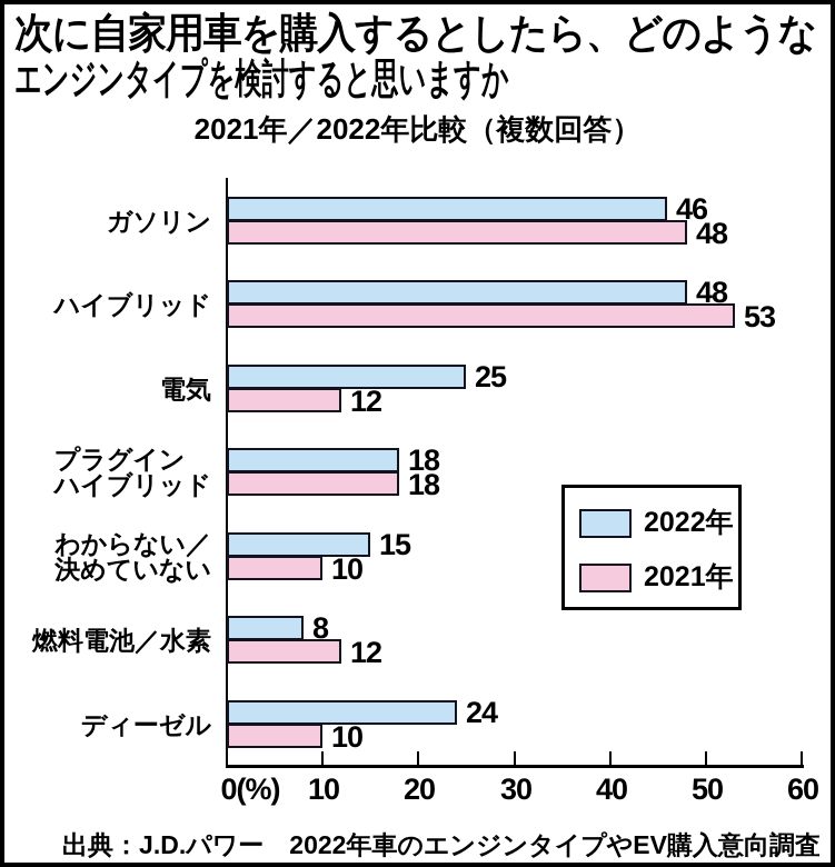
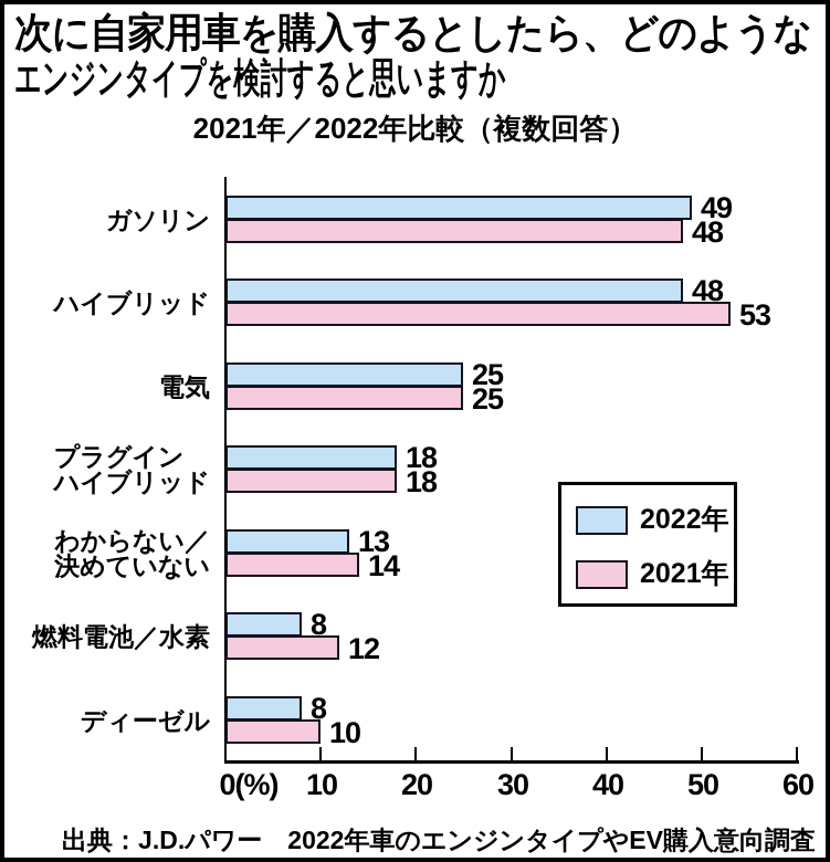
2022年/ガソリン: 46 -> 49
2021年/電気: 12 -> 25
2022年/わからない／決めていない: 15 -> 13
2021年/わからない／決めていない: 10 -> 14
2022年/ディーゼル: 24 -> 8
